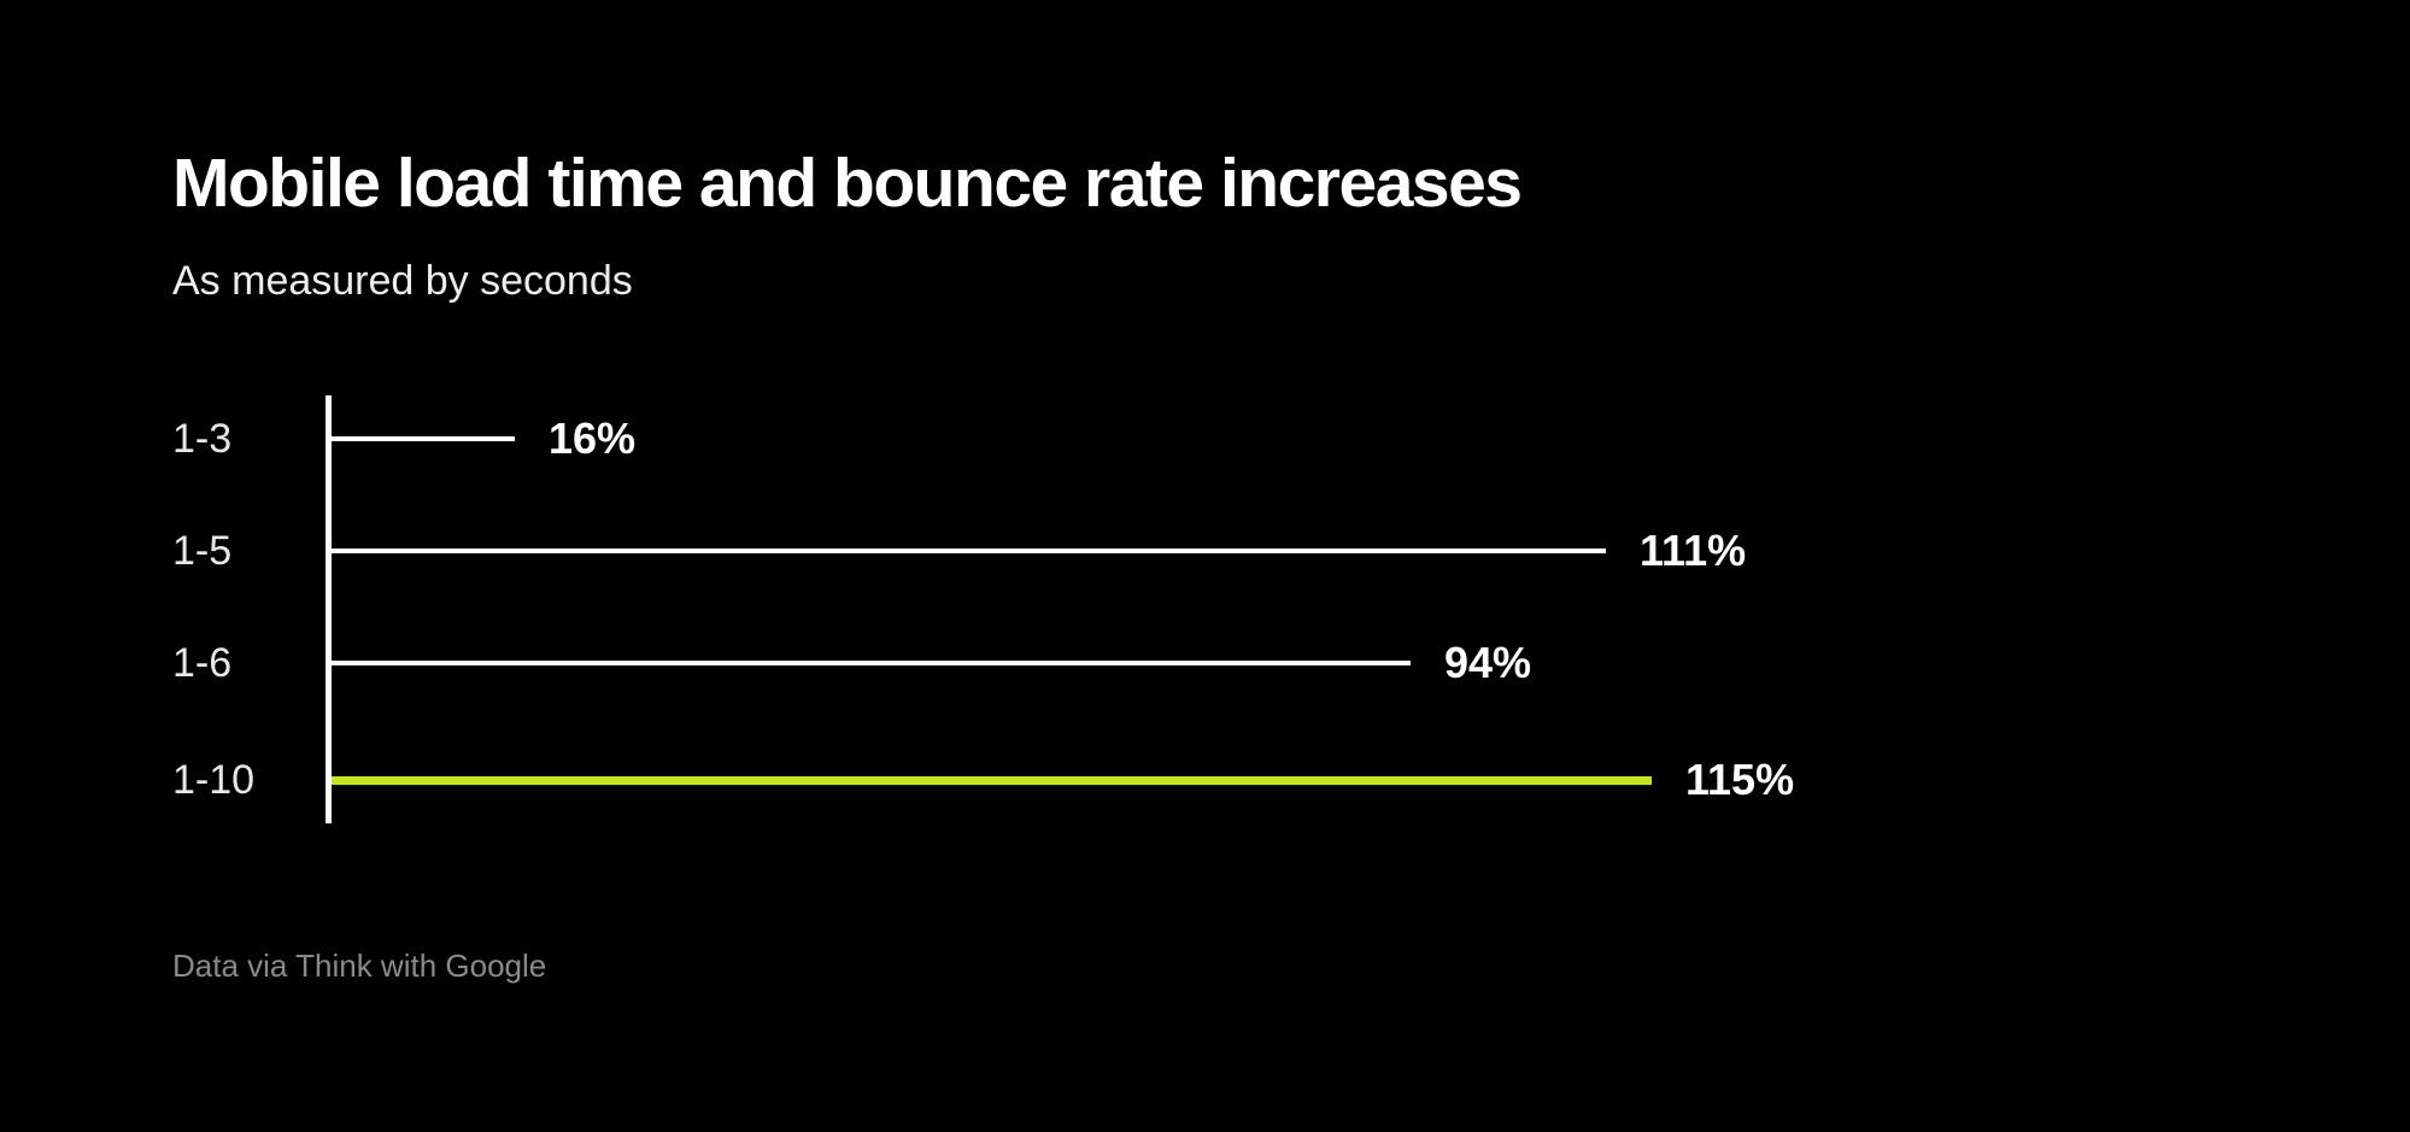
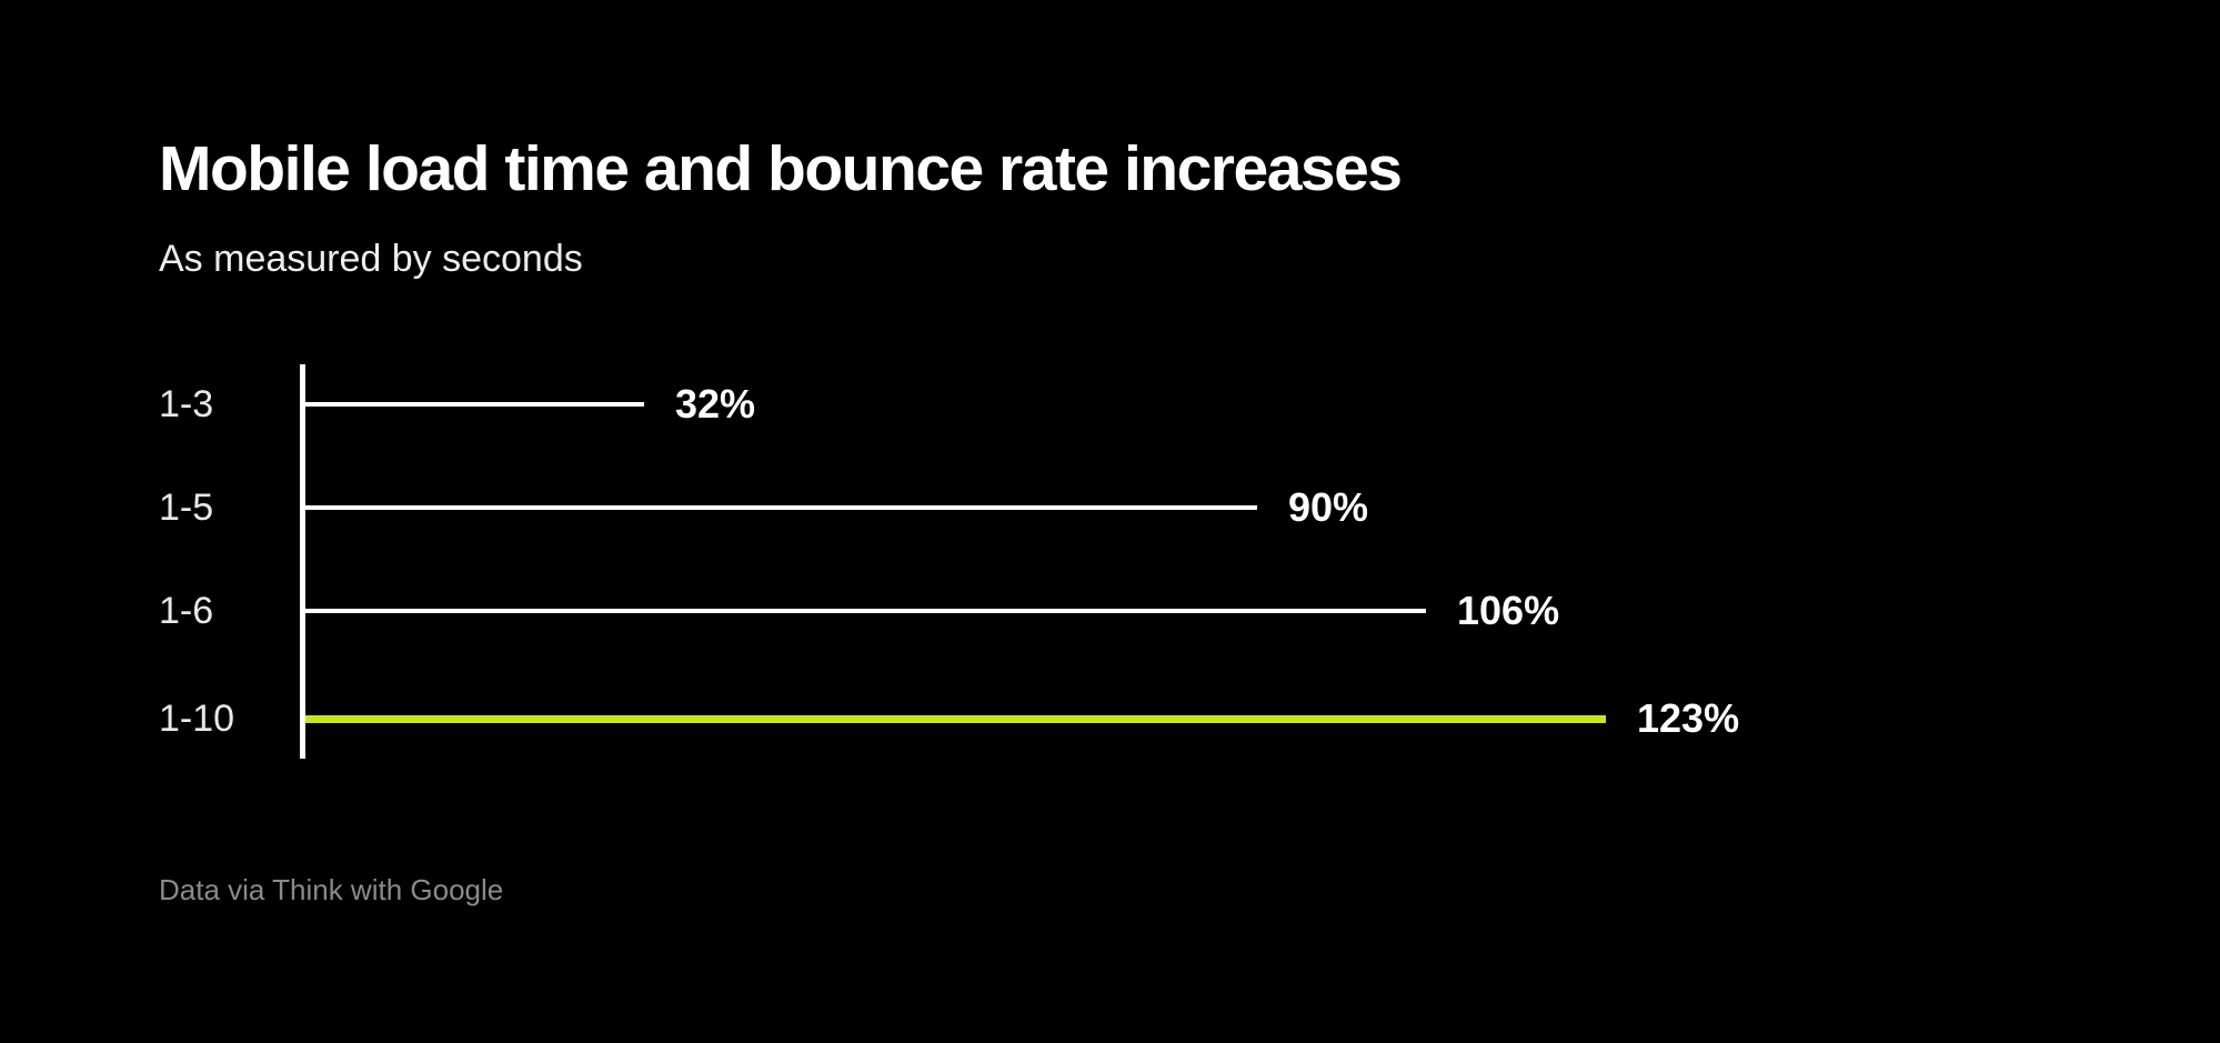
1-3: 16% -> 32%
1-5: 111% -> 90%
1-6: 94% -> 106%
1-10: 115% -> 123%
